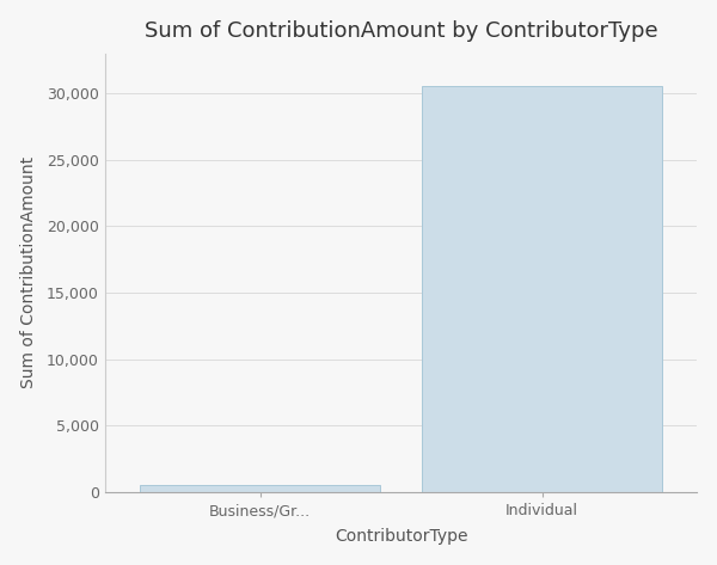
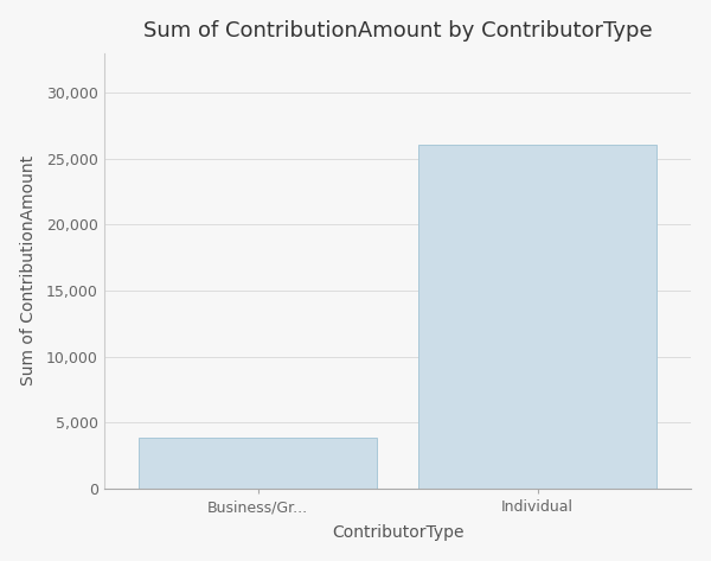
Business/Gr...: 600 -> 3,900
Individual: 30,500 -> 26,000
